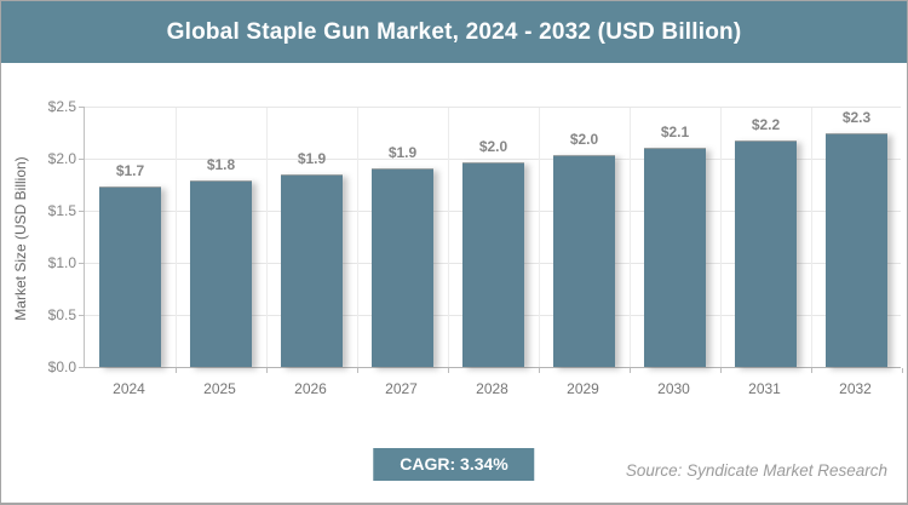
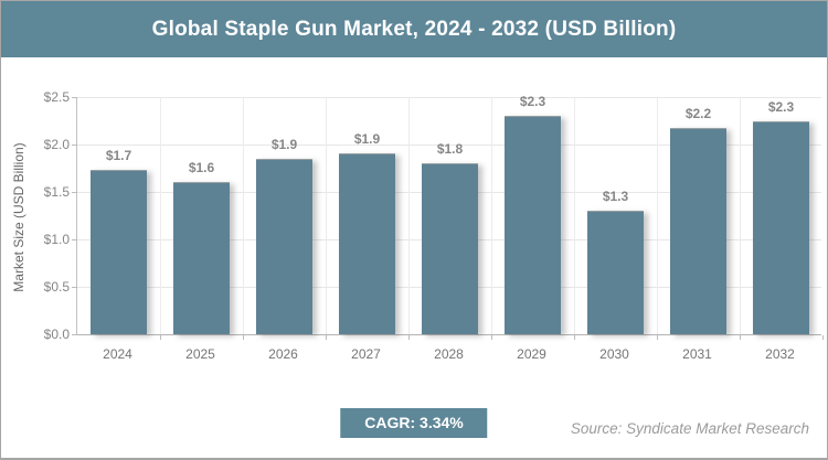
2025: $1.8 -> $1.6
2028: $2.0 -> $1.8
2029: $2.0 -> $2.3
2030: $2.1 -> $1.3
